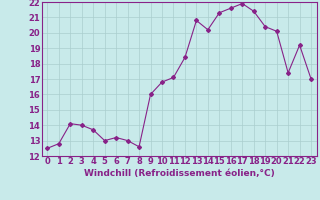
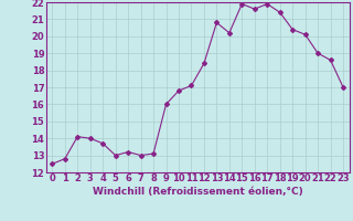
8: 12.6 -> 13.1
15: 21.3 -> 21.9
21: 17.4 -> 19.0
22: 19.2 -> 18.6
